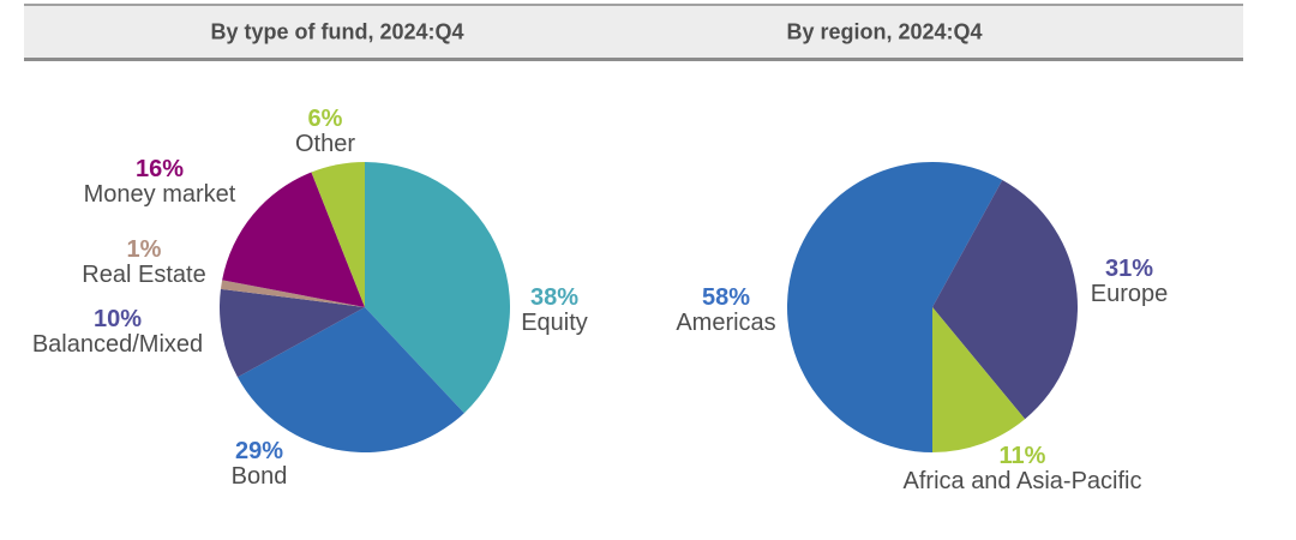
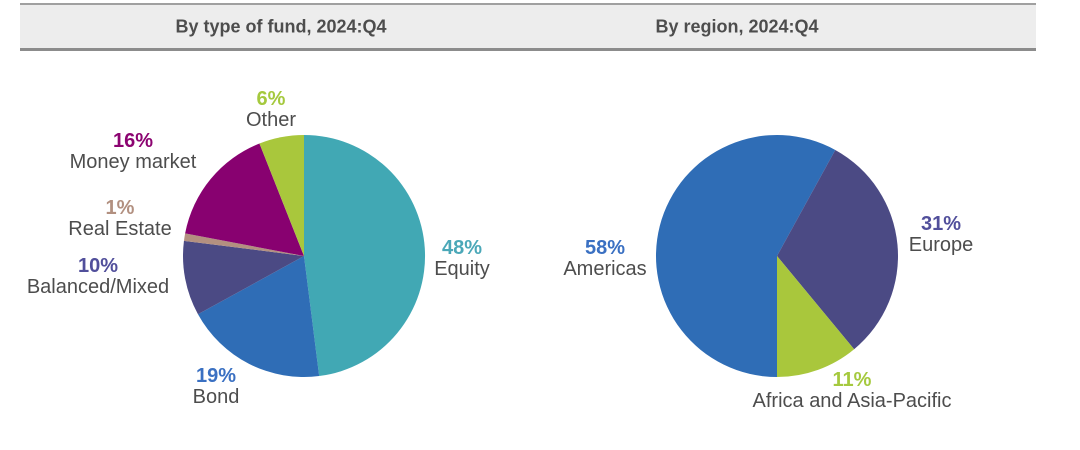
By type of fund, 2024:Q4/Equity: 38% -> 48%
By type of fund, 2024:Q4/Bond: 29% -> 19%
